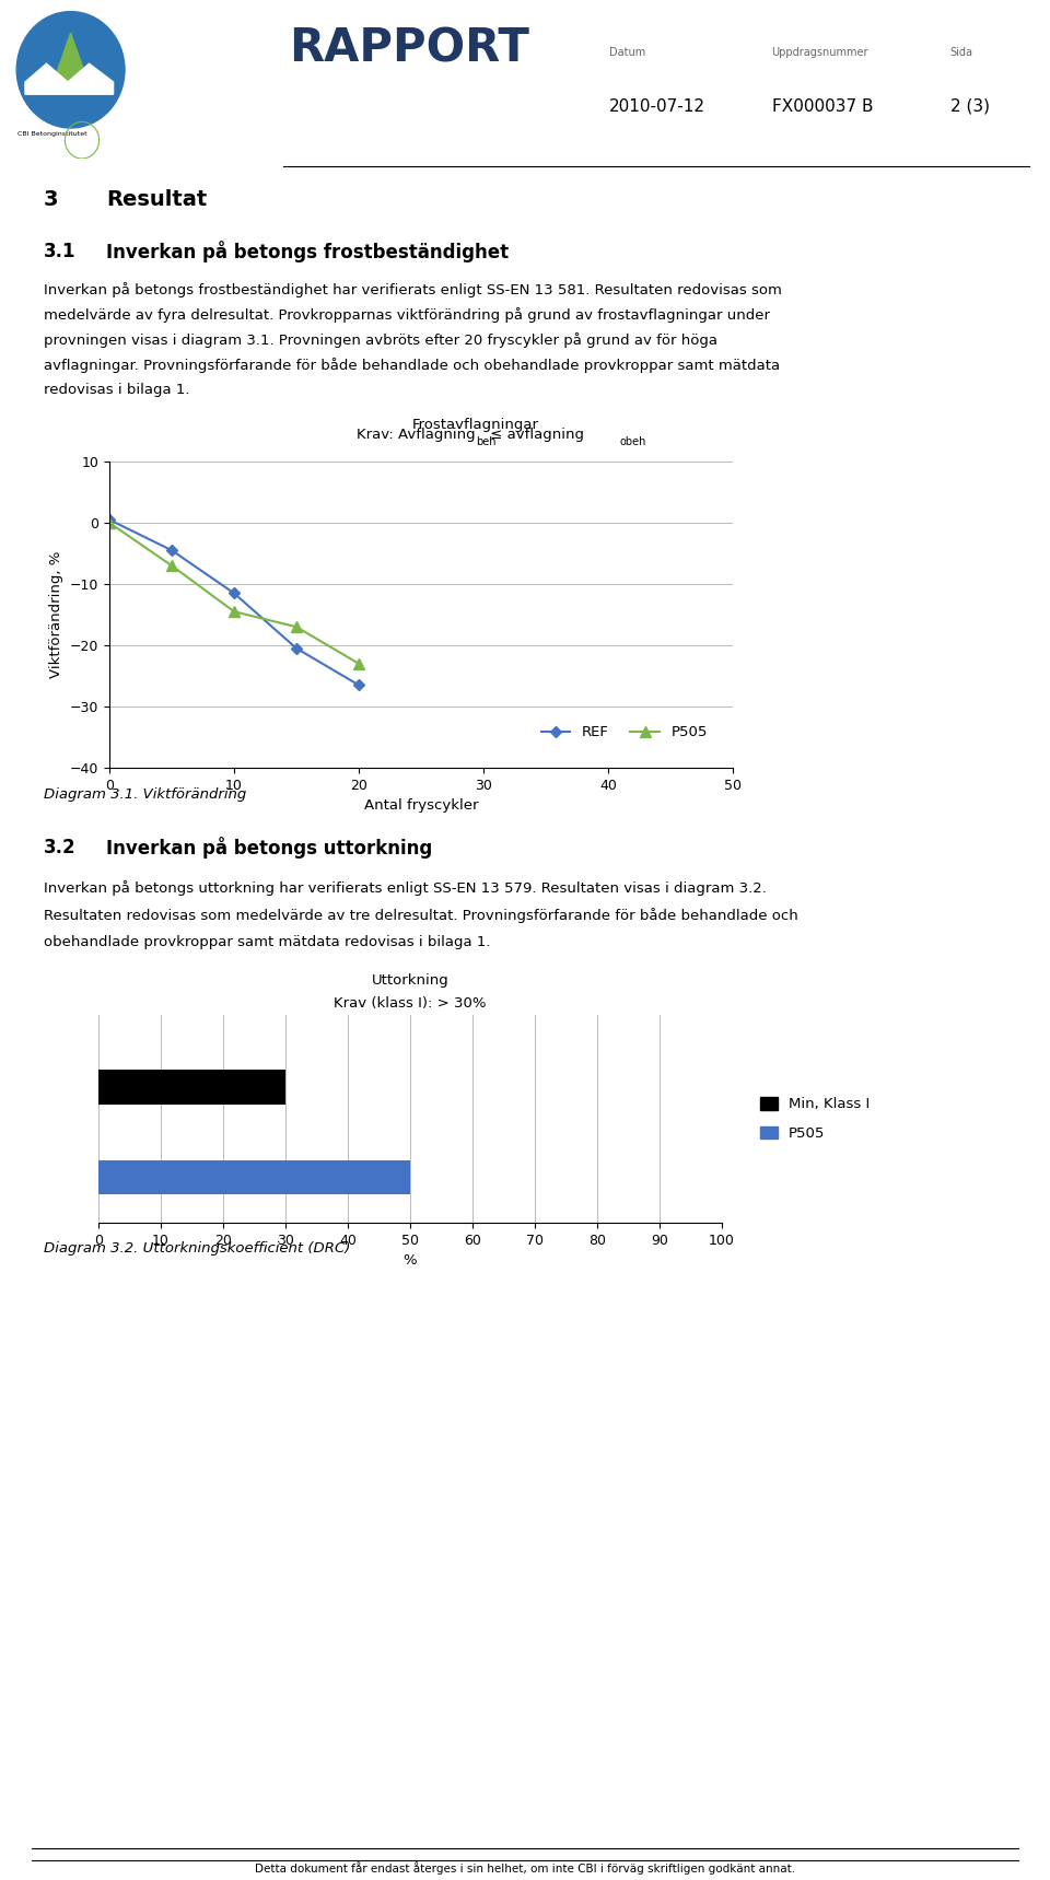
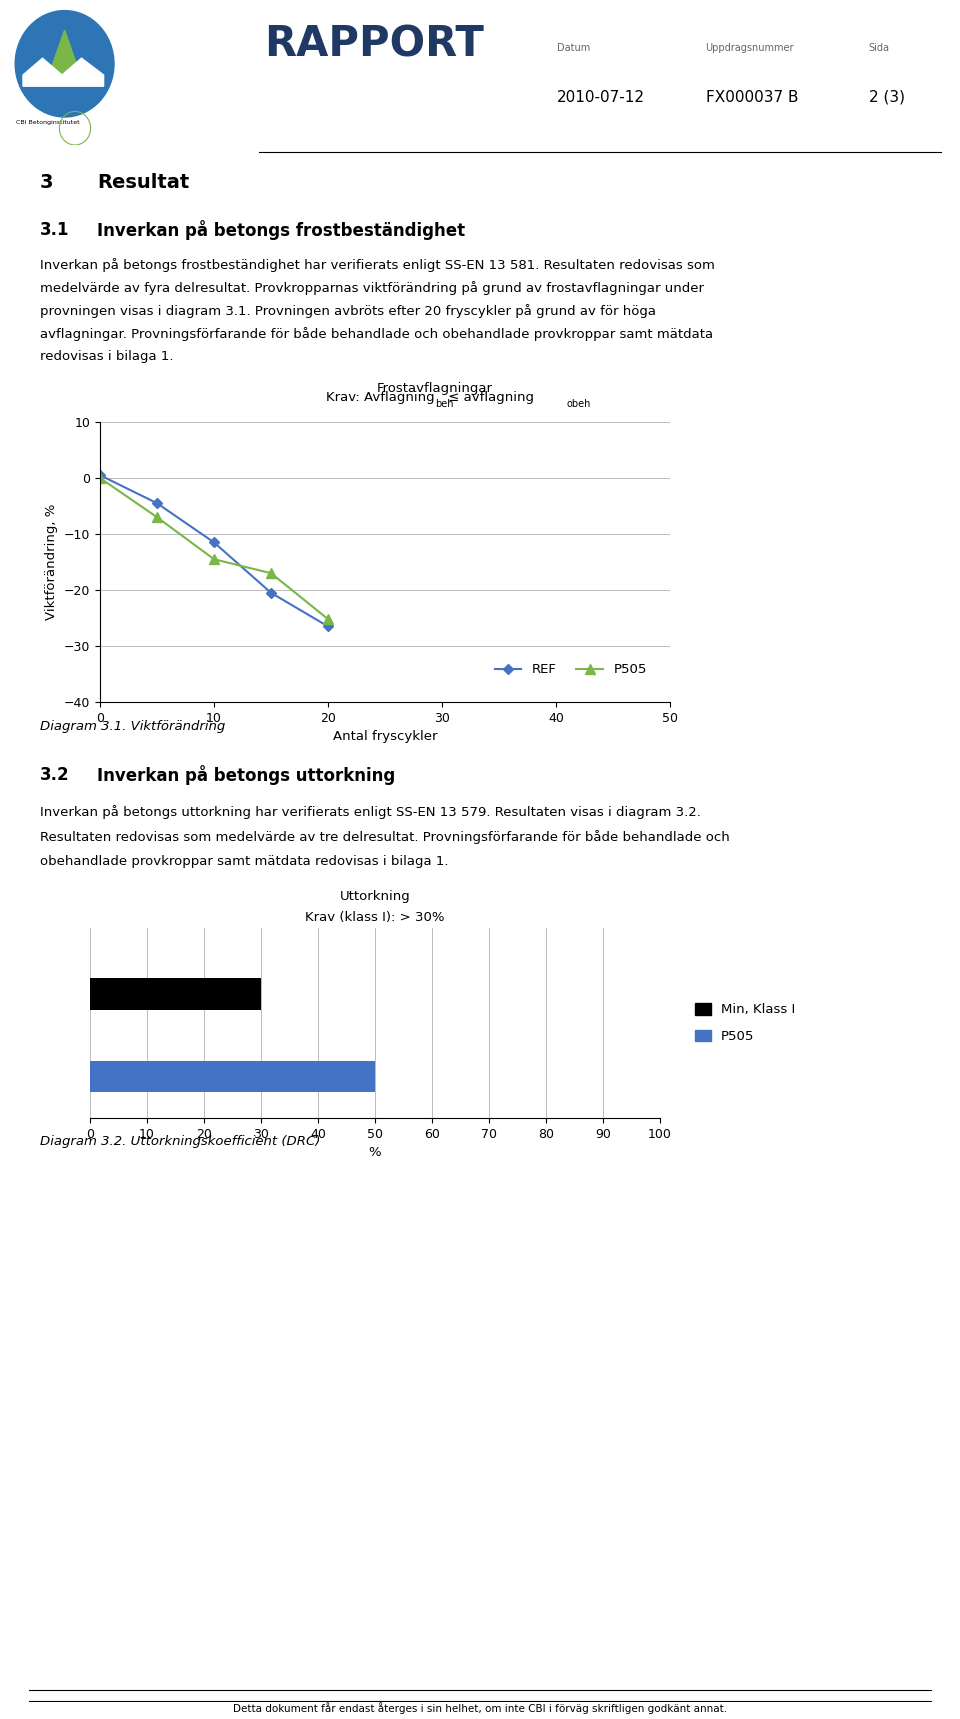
P505/20: -23.0 -> -25.2
